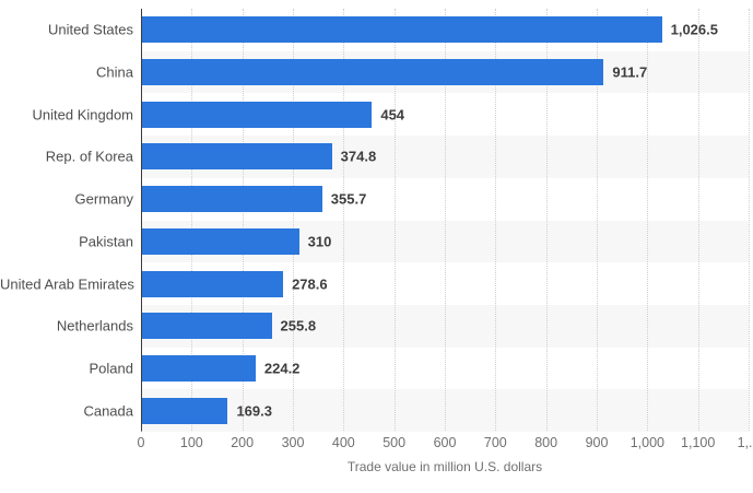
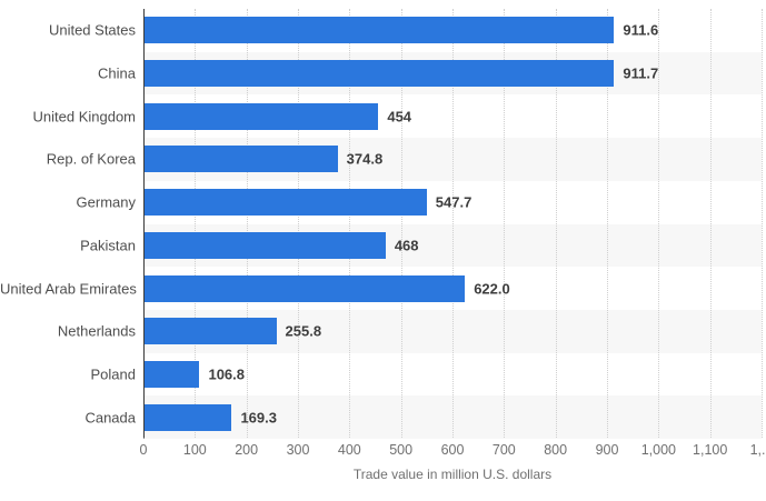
United States: 1,026.5 -> 911.6
Germany: 355.7 -> 547.7
Pakistan: 310 -> 468
United Arab Emirates: 278.6 -> 622.0
Poland: 224.2 -> 106.8
